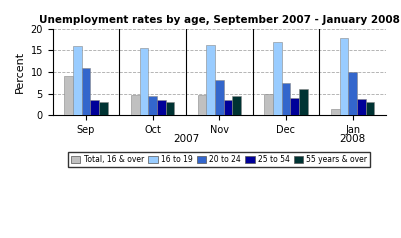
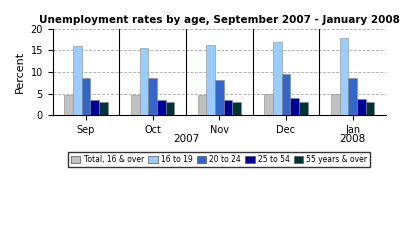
Total, 16 & over/Sep: 9.0 -> 4.7
20 to 24/Sep: 11.0 -> 8.7
20 to 24/Oct: 4.5 -> 8.5
55 years & over/Nov: 4.5 -> 3.0
20 to 24/Dec: 7.5 -> 9.5
55 years & over/Dec: 6.0 -> 3.1
Total, 16 & over/Jan: 1.5 -> 4.9
20 to 24/Jan: 10.0 -> 8.7
